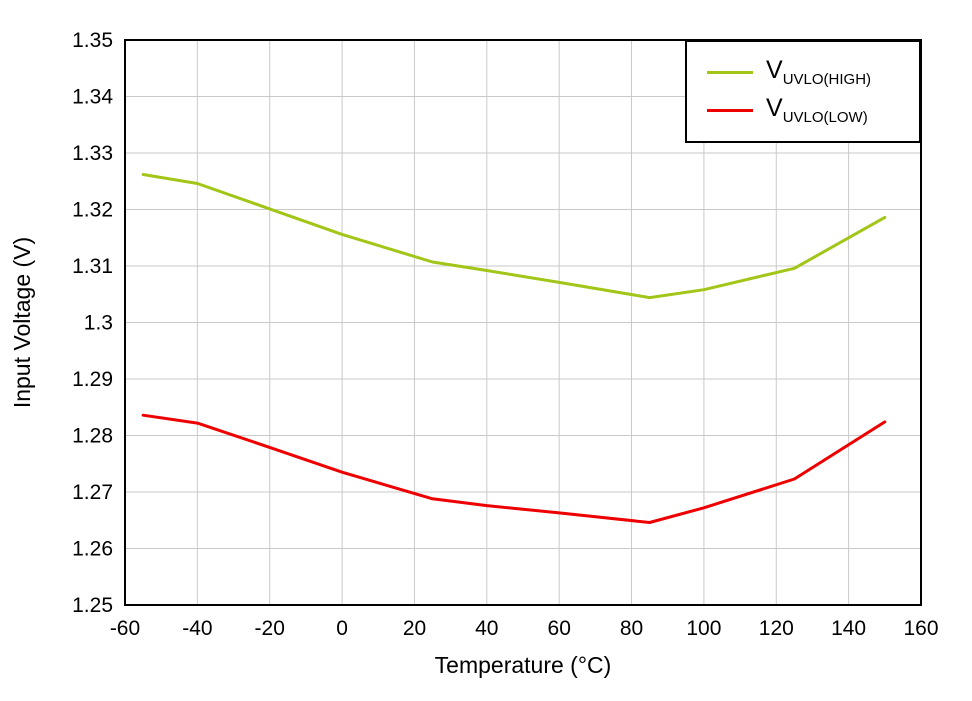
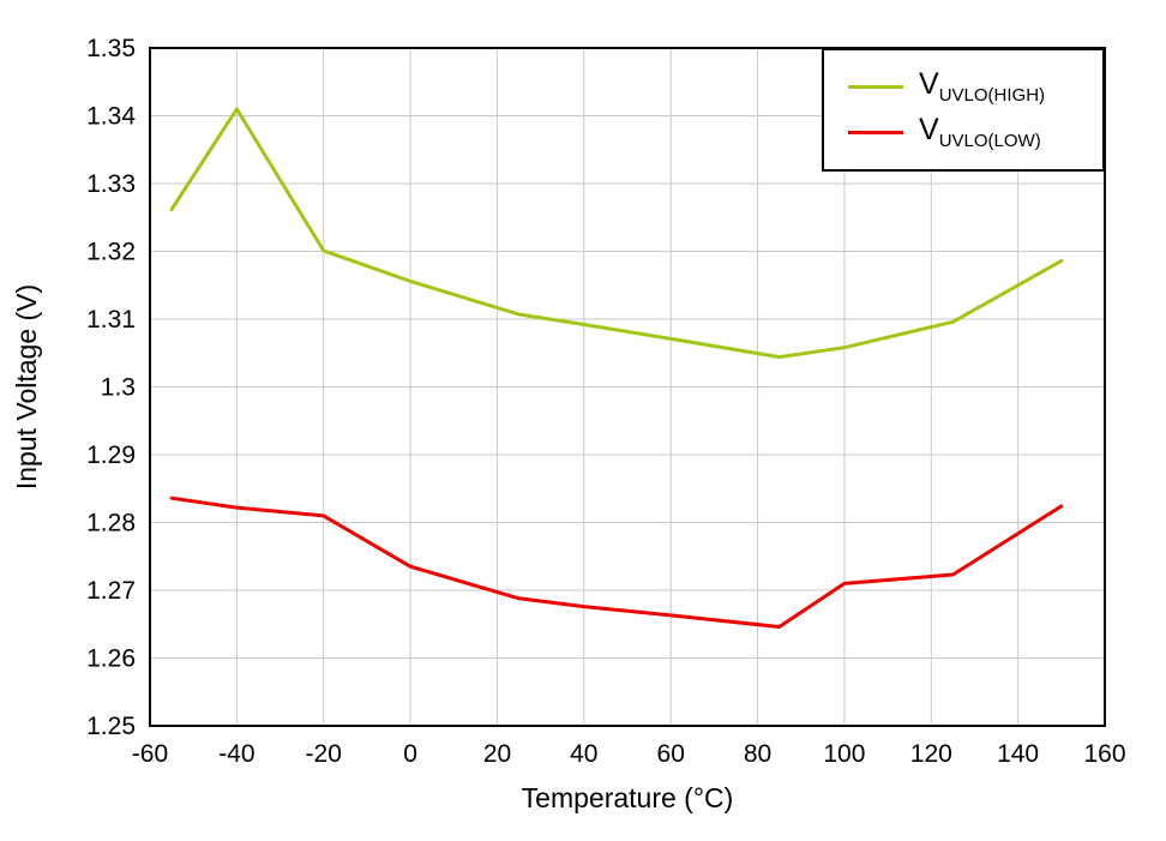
VUVLO(HIGH)/-40: 1.325 -> 1.341
VUVLO(LOW)/-20: 1.278 -> 1.281
VUVLO(LOW)/100: 1.267 -> 1.271
